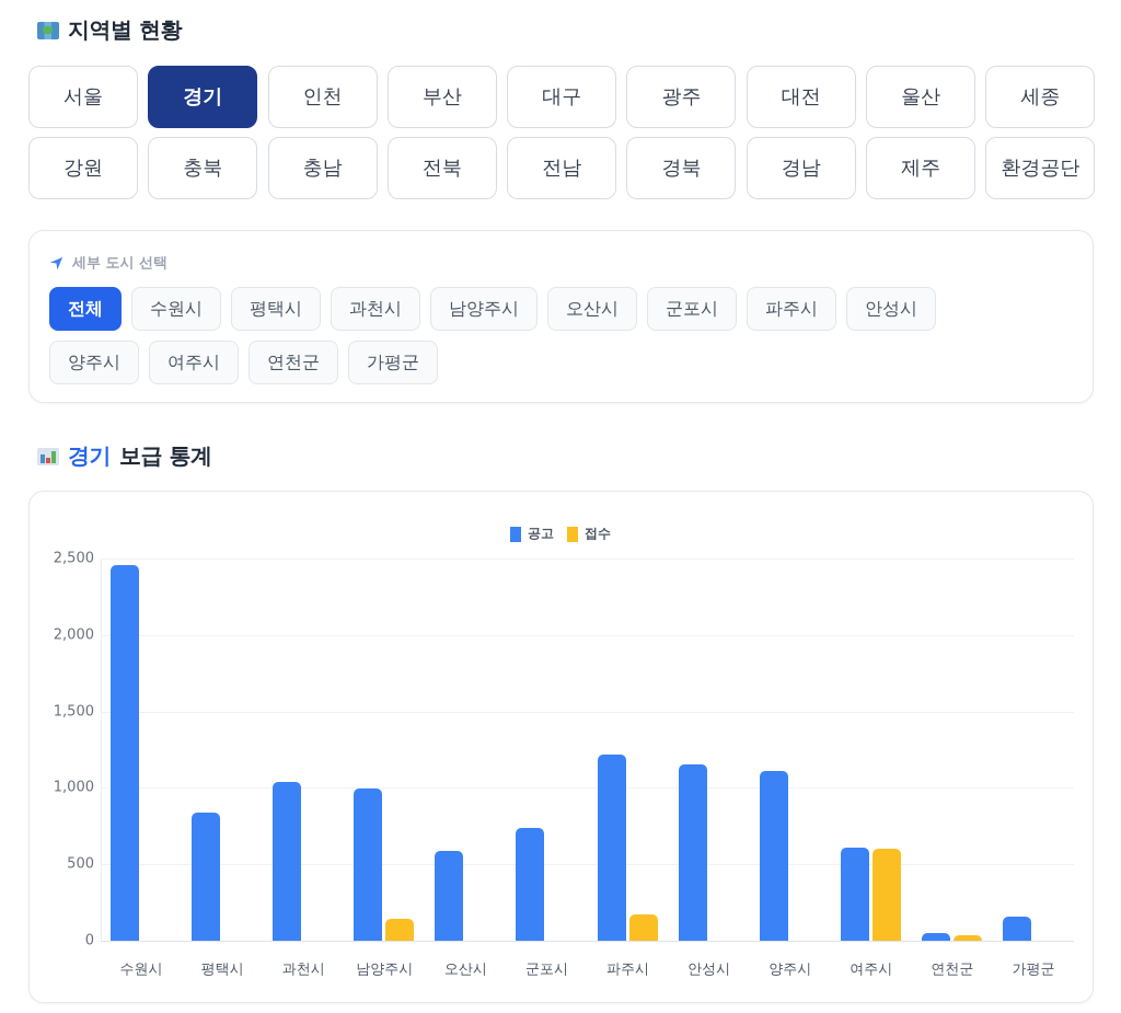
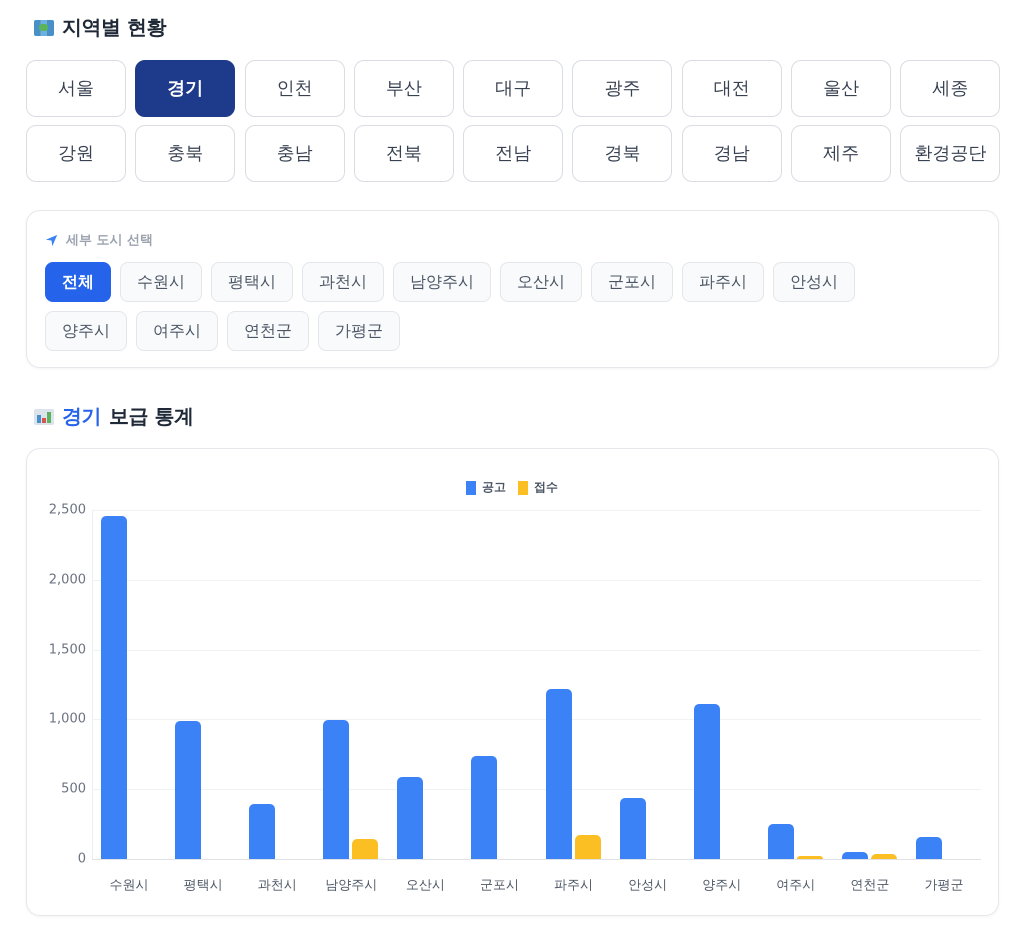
공고/평택시: 840 -> 990
공고/과천시: 1040 -> 400
공고/안성시: 1150 -> 440
공고/여주시: 610 -> 250
접수/여주시: 600 -> 20
